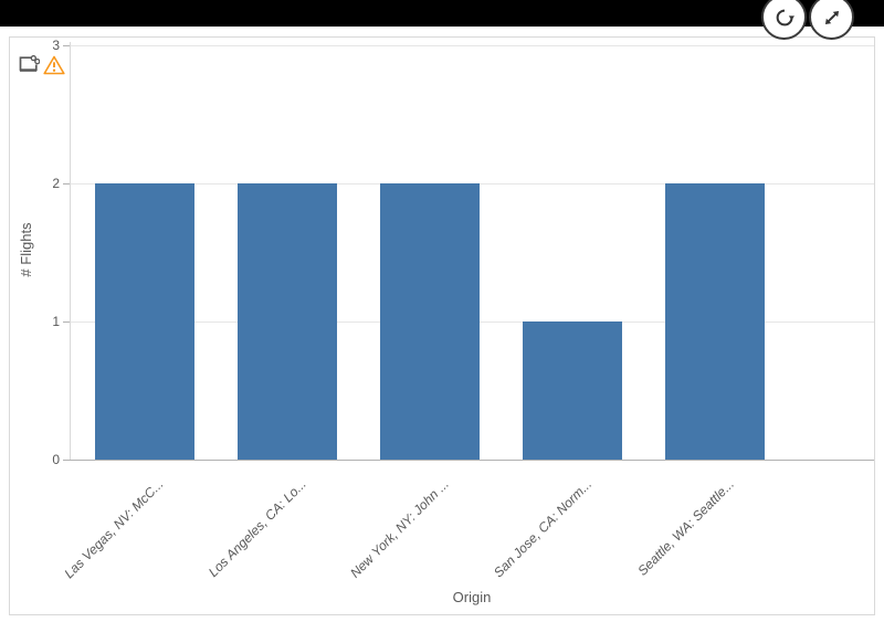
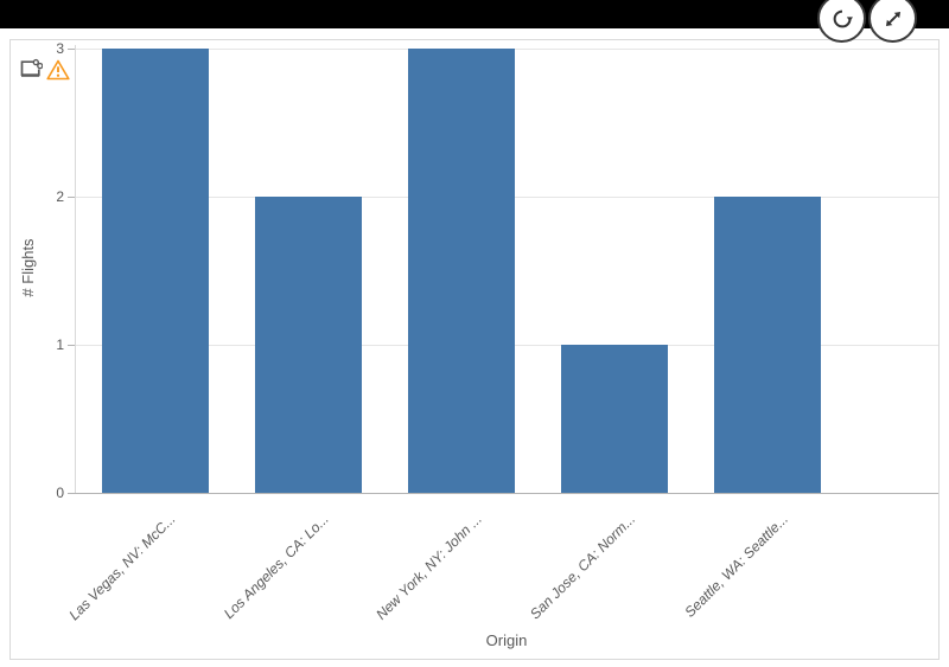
Las Vegas, NV: McC...: 2 -> 3
New York, NY: John ...: 2 -> 3
